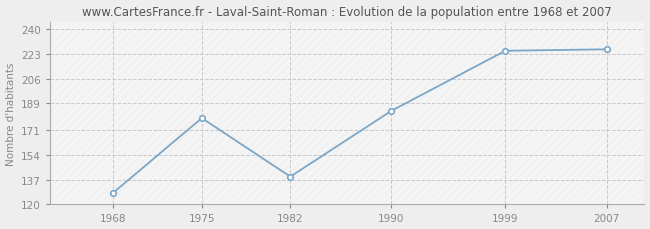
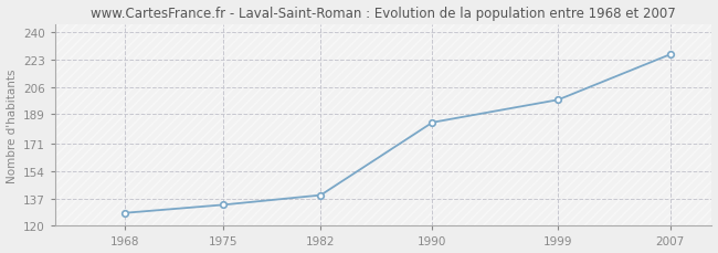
1975: 179 -> 133
1999: 225 -> 198
